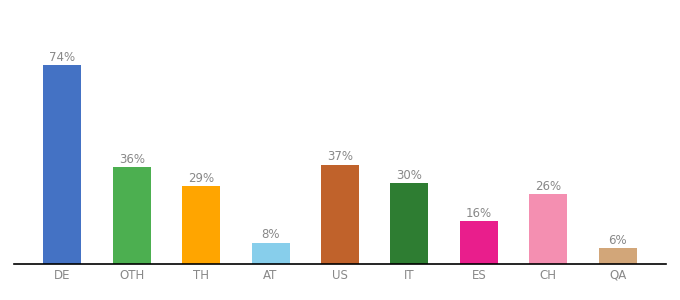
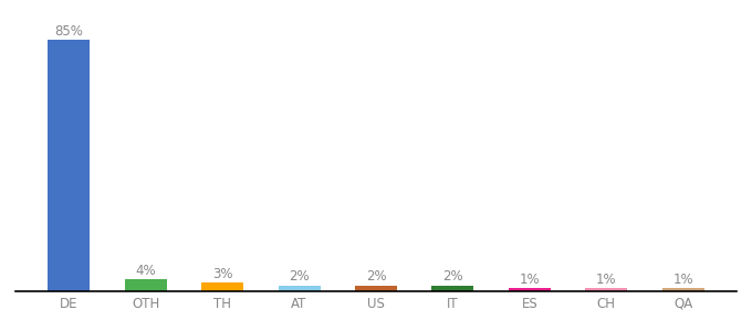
DE: 74% -> 85%
OTH: 36% -> 4%
TH: 29% -> 3%
AT: 8% -> 2%
US: 37% -> 2%
IT: 30% -> 2%
ES: 16% -> 1%
CH: 26% -> 1%
QA: 6% -> 1%
